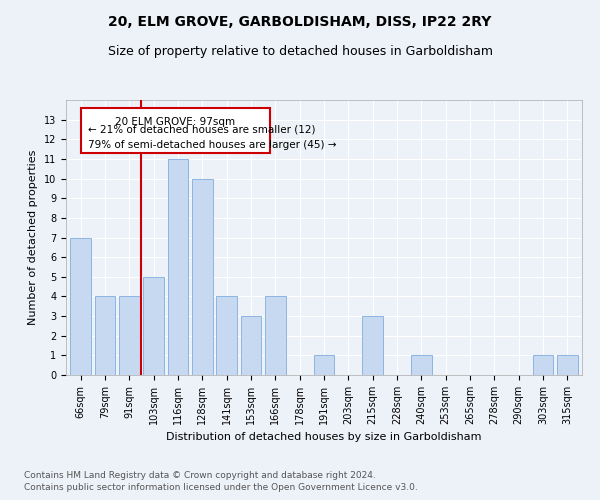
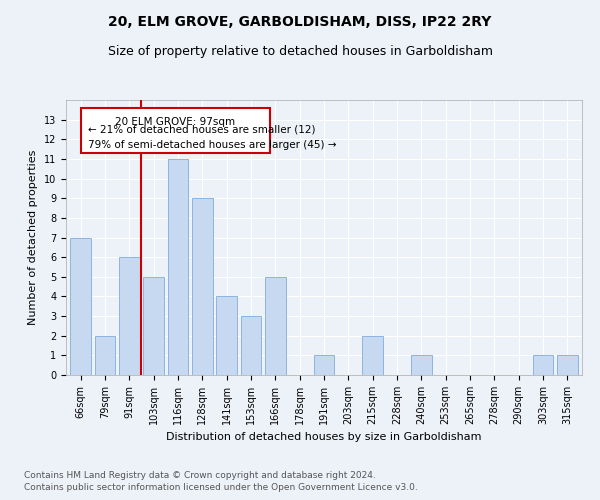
79sqm: 4 -> 2
91sqm: 4 -> 6
128sqm: 10 -> 9
166sqm: 4 -> 5
215sqm: 3 -> 2
